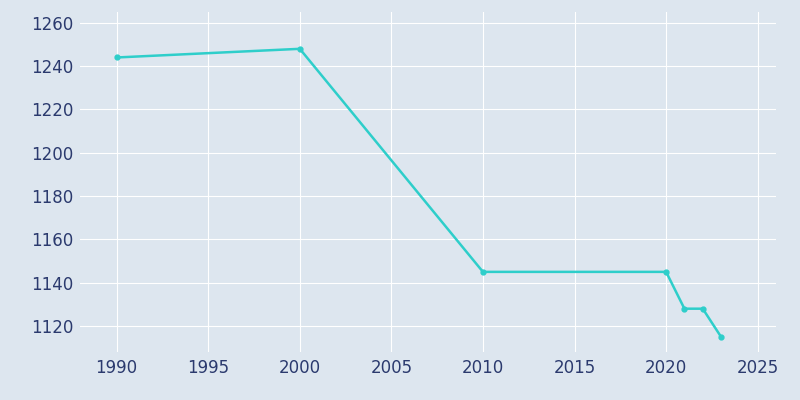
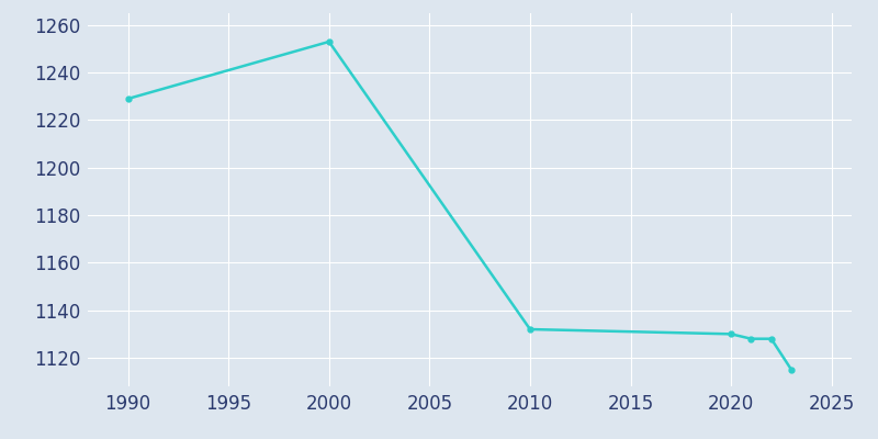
1990: 1244 -> 1229
2000: 1248 -> 1253
2010: 1145 -> 1132
2020: 1145 -> 1130
